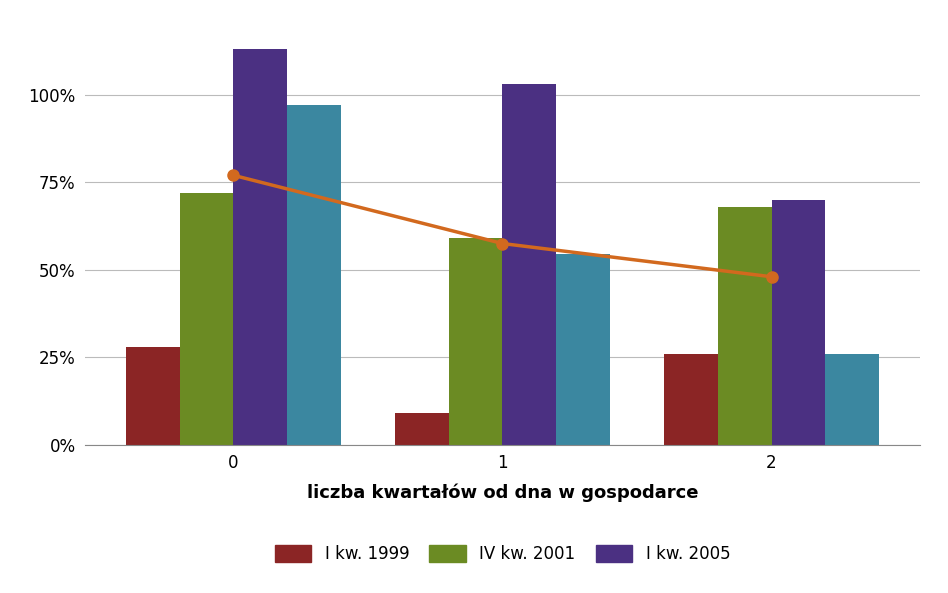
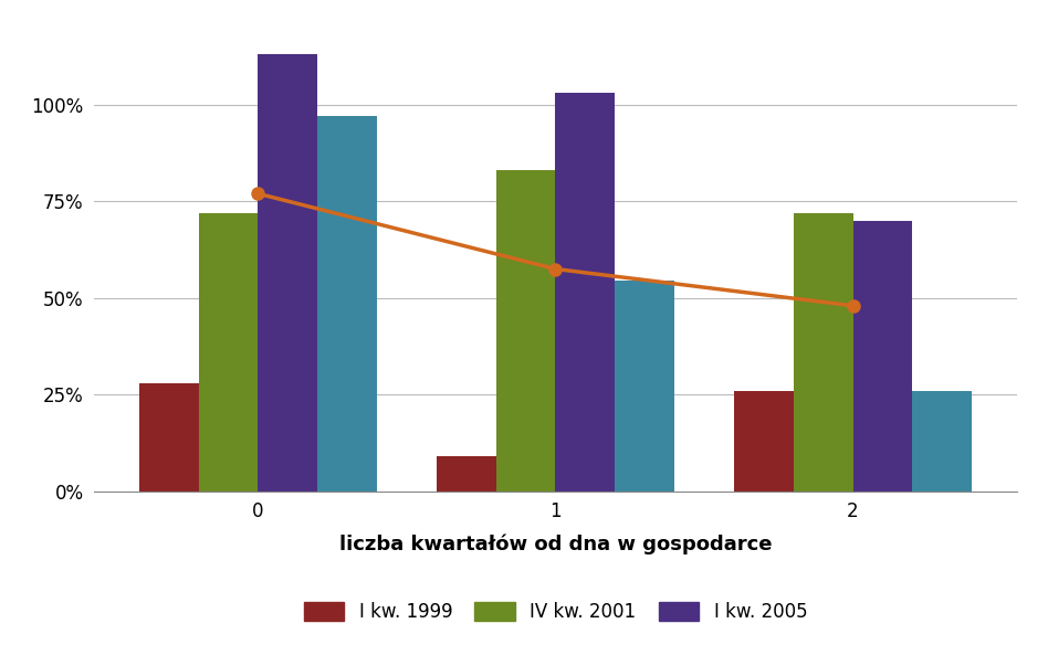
IV kw. 2001/1: 59% -> 83%
IV kw. 2001/2: 68% -> 72%
